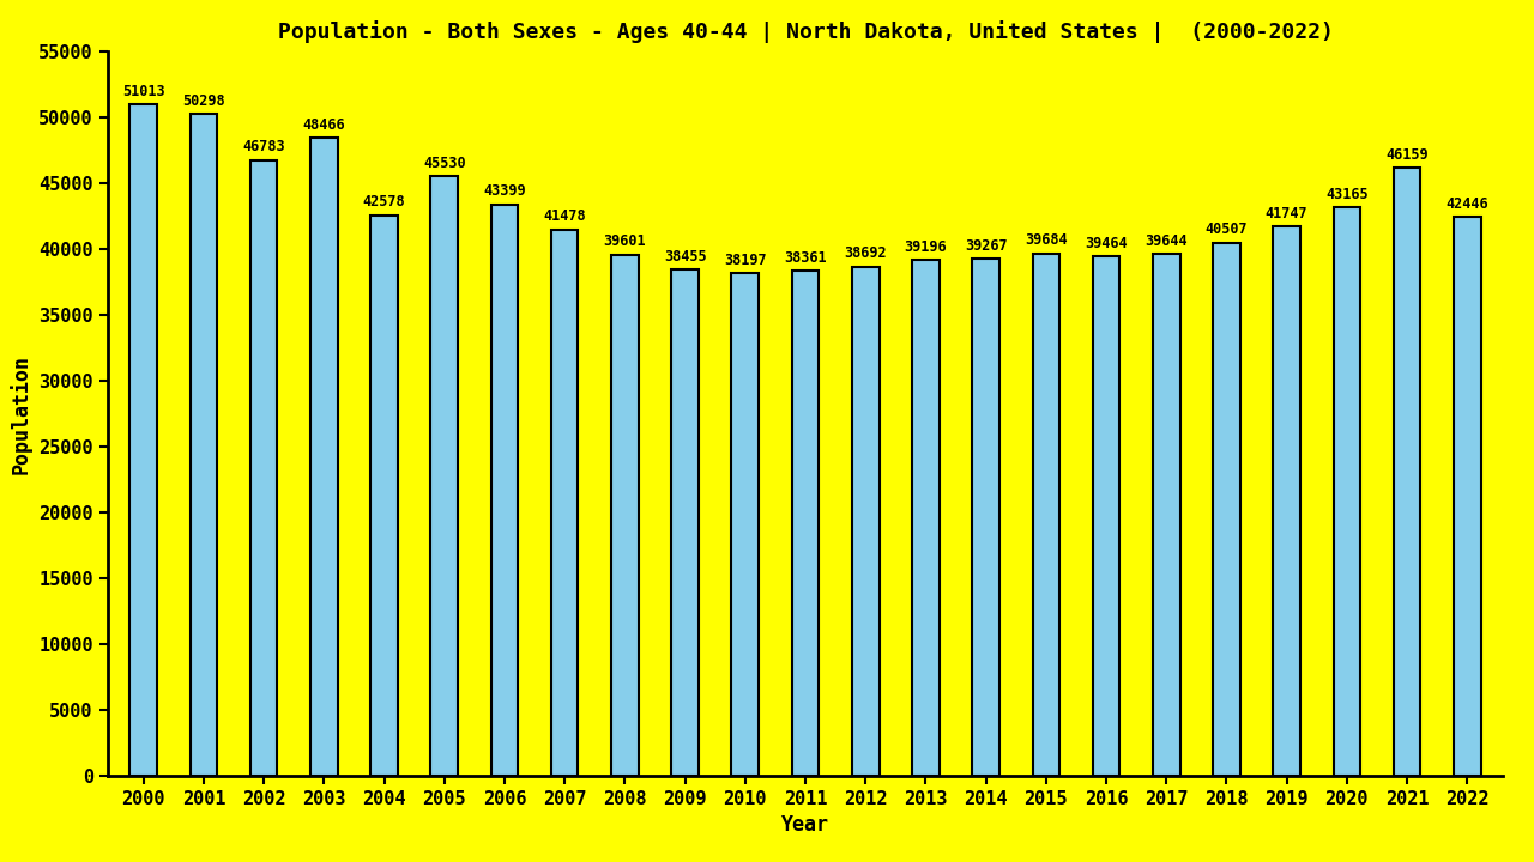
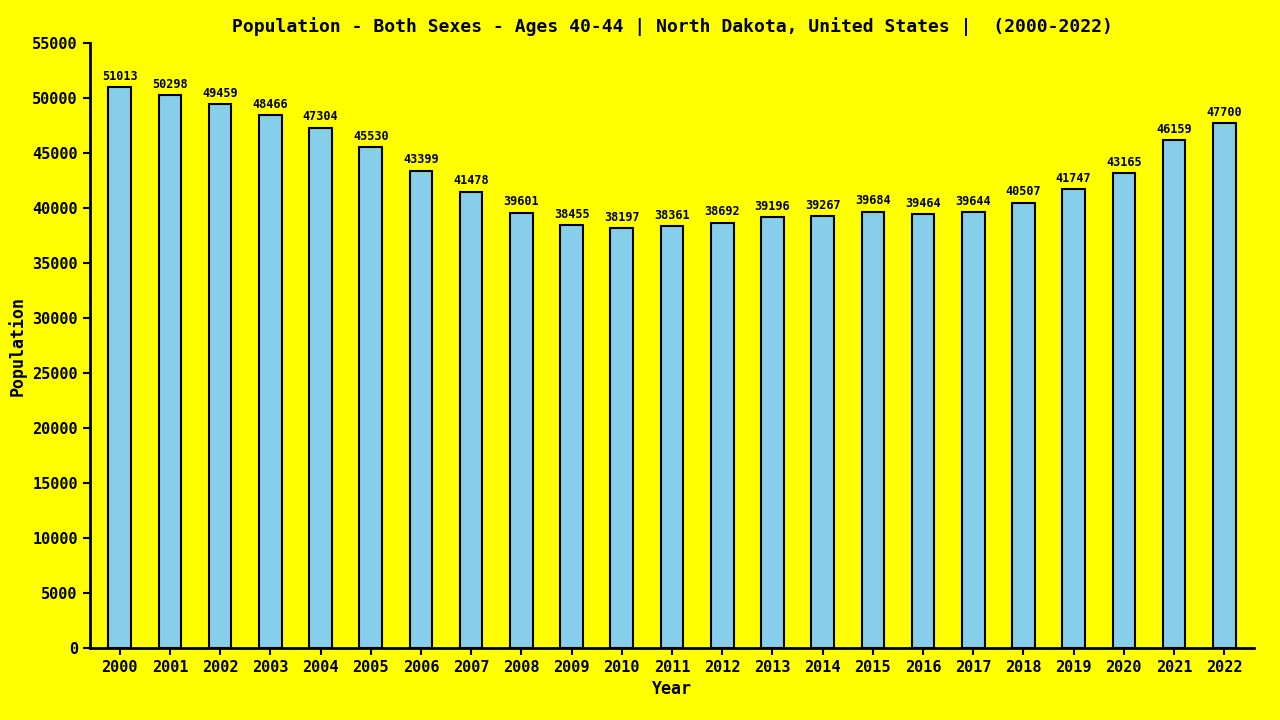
2002: 46783 -> 49459
2004: 42578 -> 47304
2022: 42446 -> 47700
